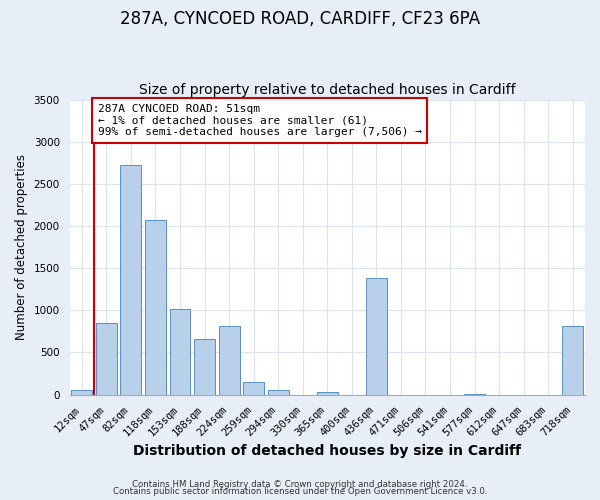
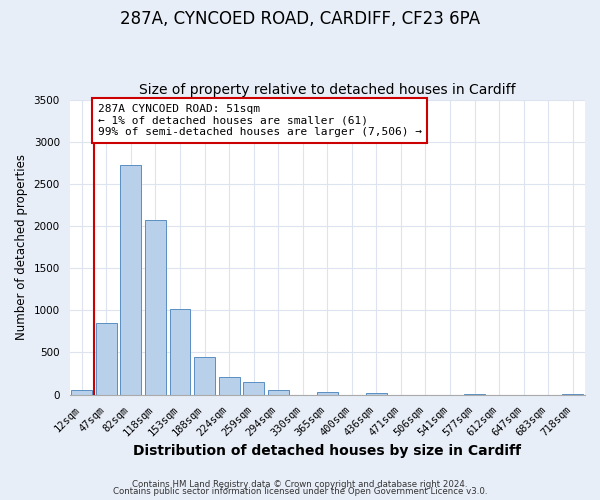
188sqm: 660 -> 450
224sqm: 820 -> 200
436sqm: 1380 -> 20
718sqm: 820 -> 10
